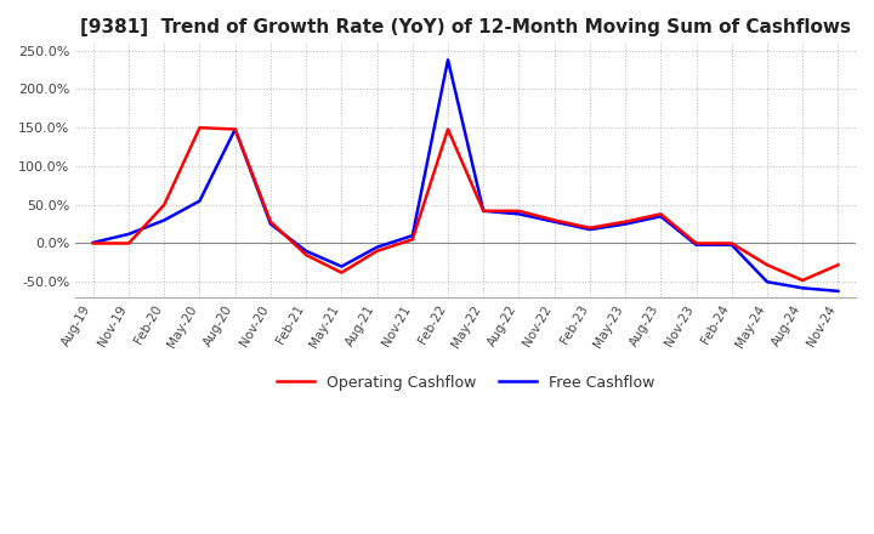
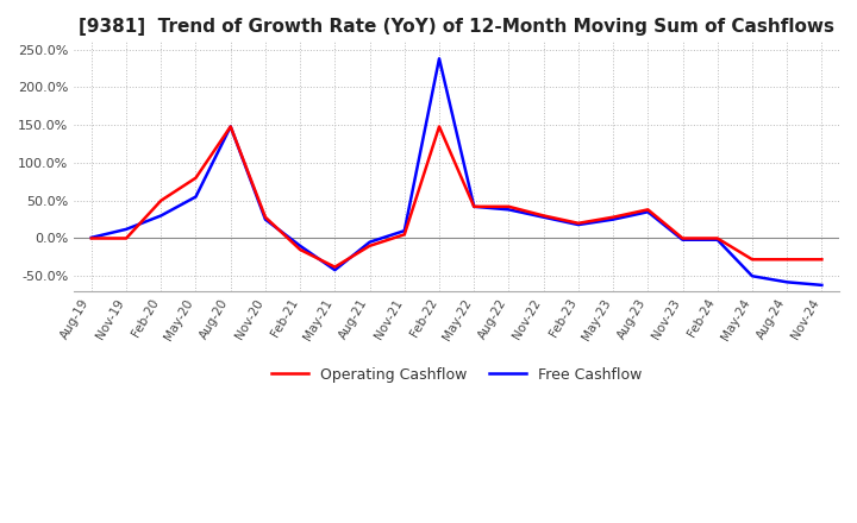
Operating Cashflow/May-20: 150% -> 80%
Free Cashflow/May-21: -30% -> -42%
Operating Cashflow/Aug-24: -48% -> -28%
